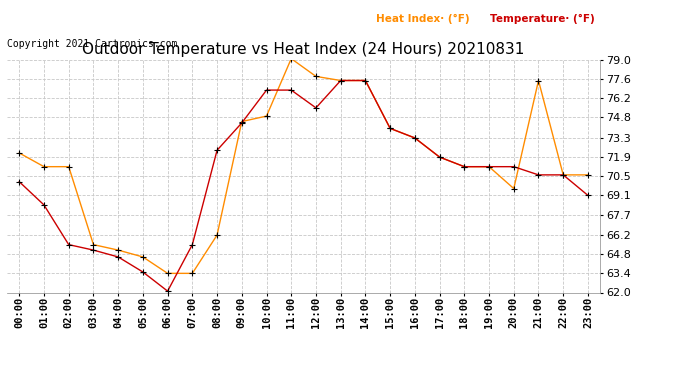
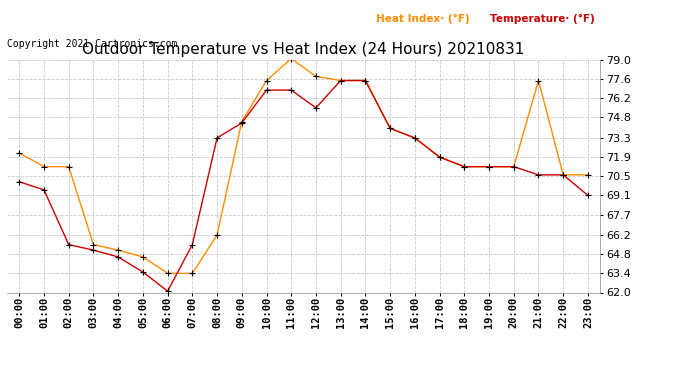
Temperature· (°F)/01:00: 68.4 -> 69.5
Temperature· (°F)/08:00: 72.4 -> 73.3
Heat Index· (°F)/10:00: 74.9 -> 77.5
Heat Index· (°F)/20:00: 69.6 -> 71.2
